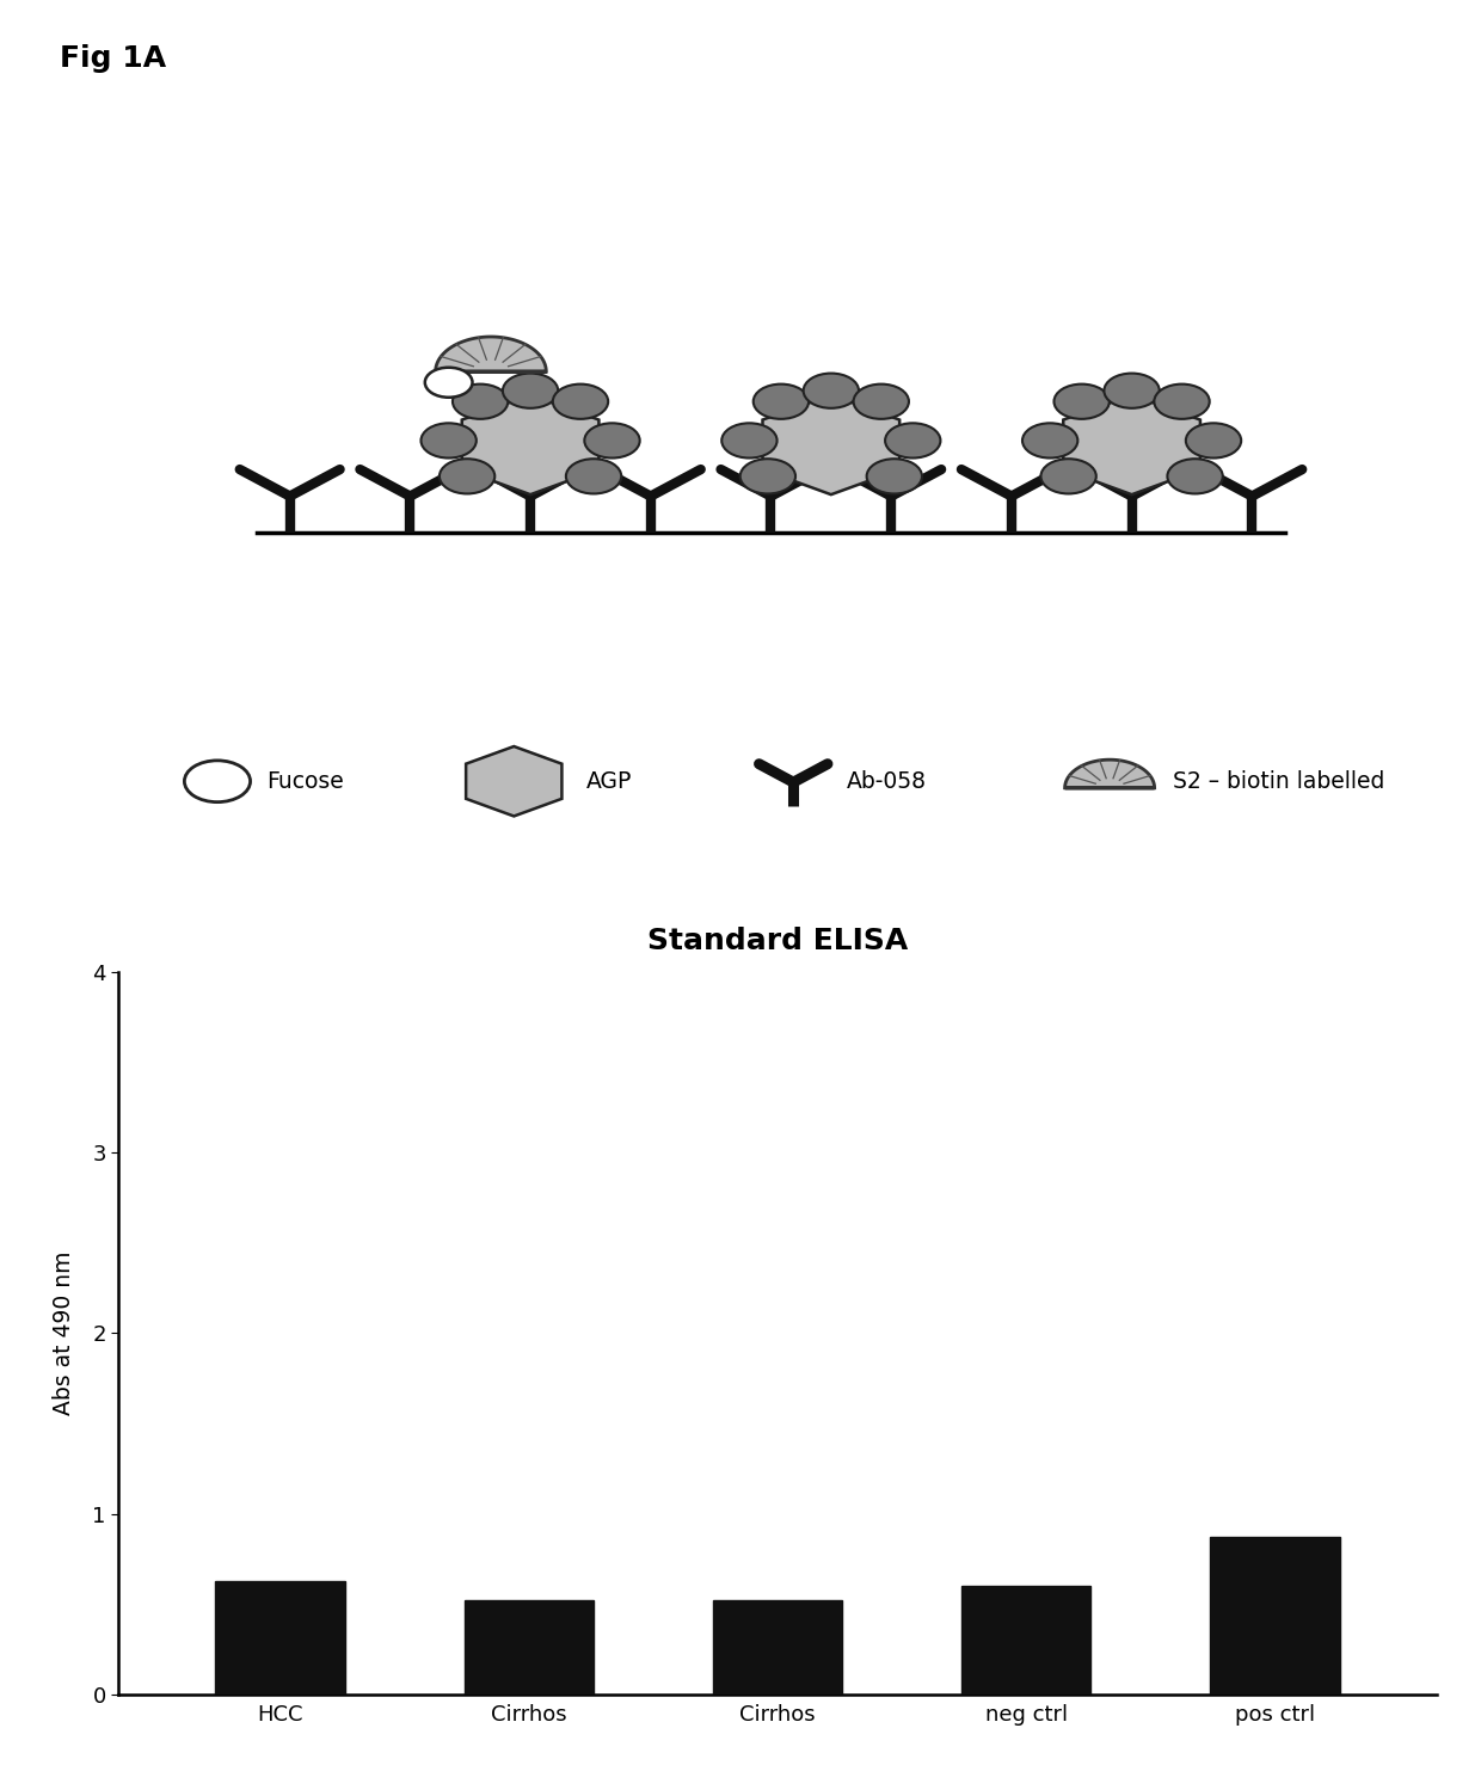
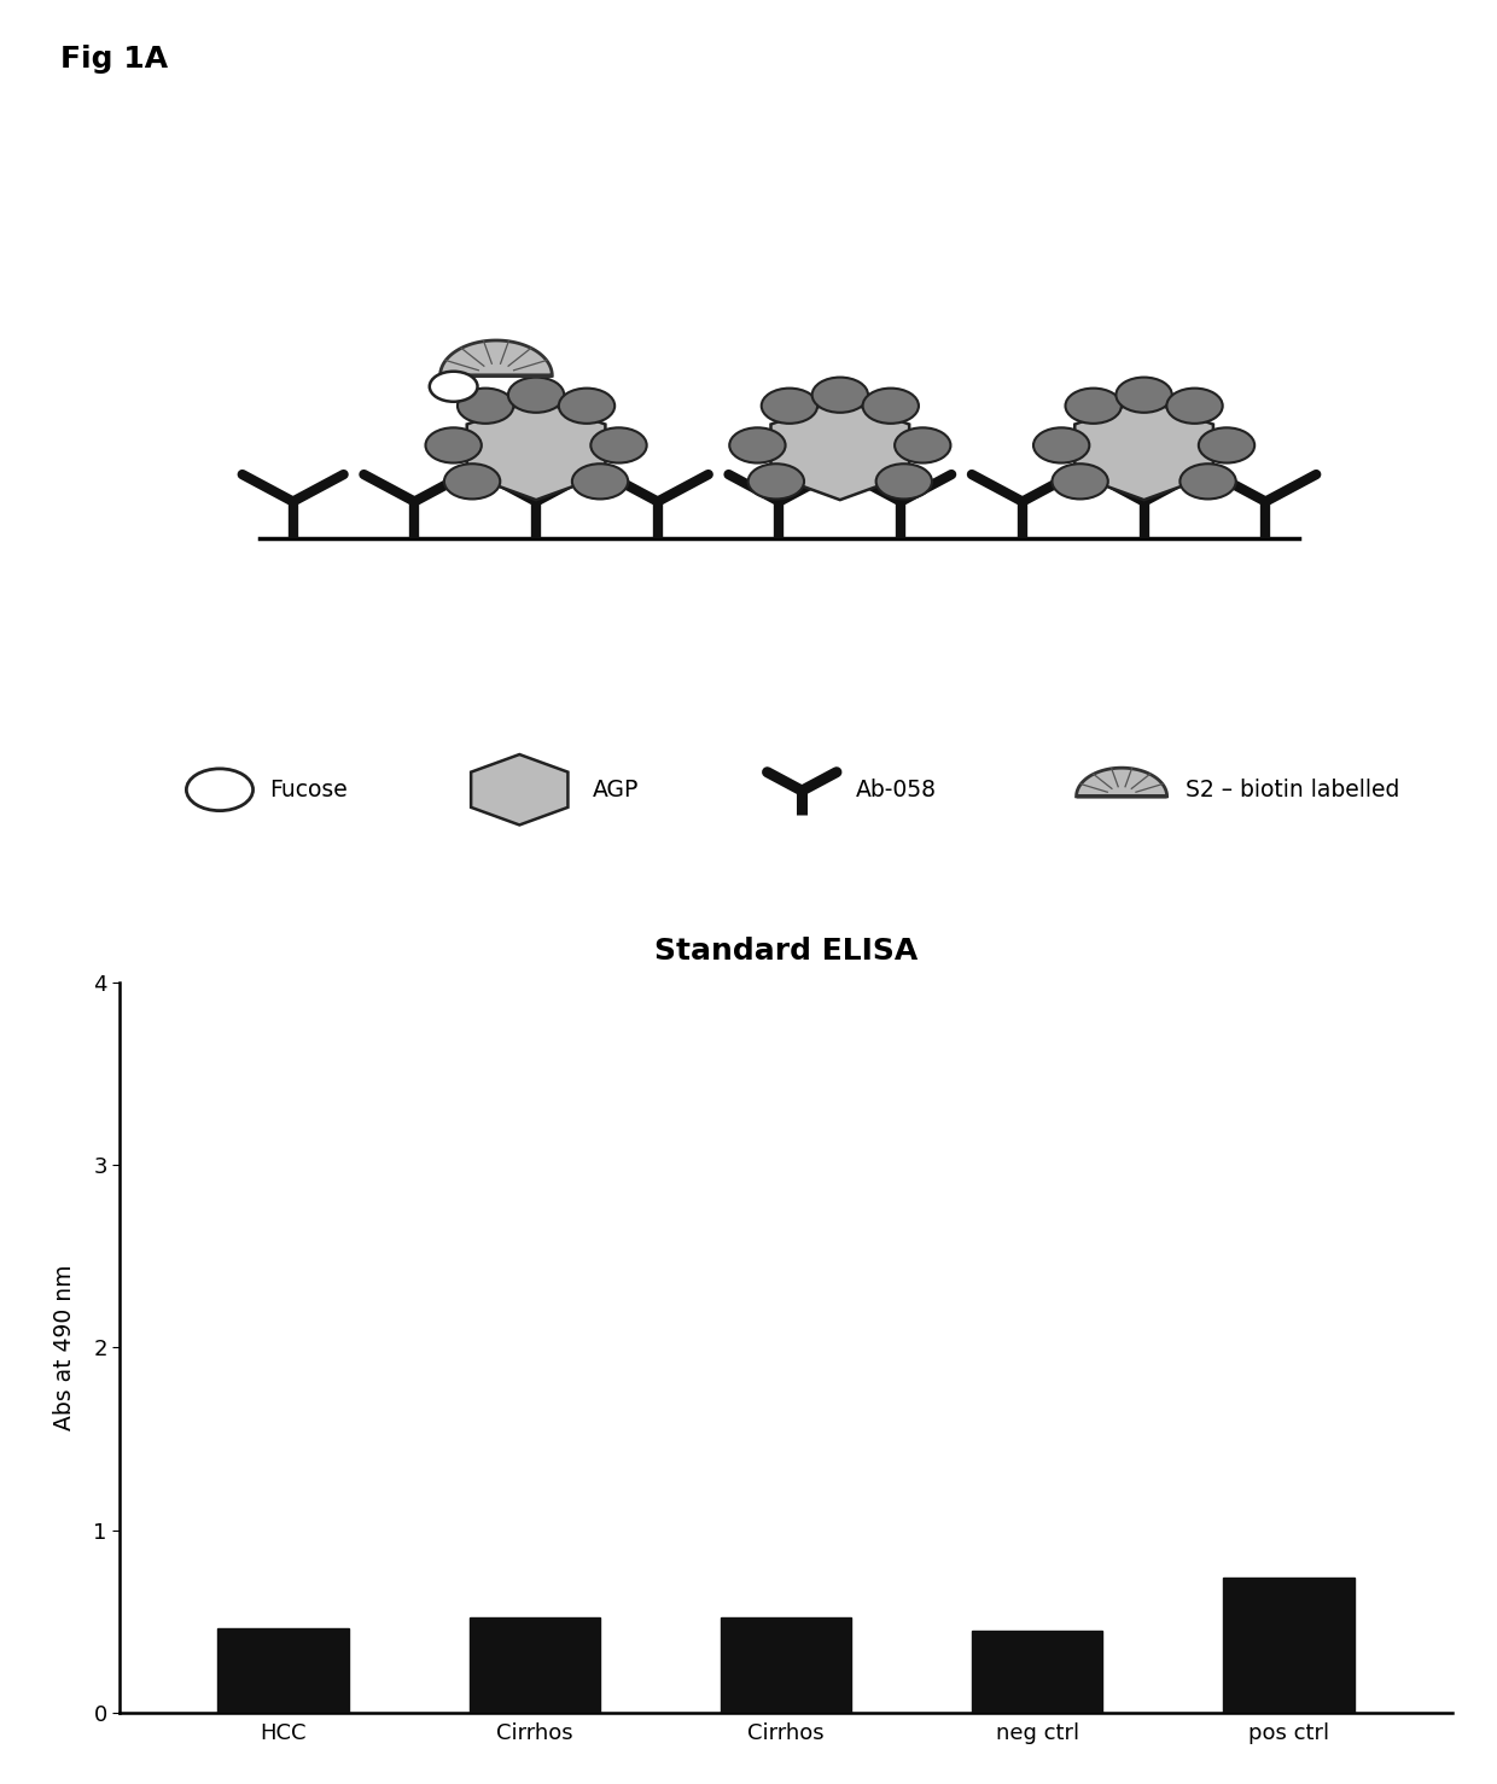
HCC: 0.63 -> 0.46
neg ctrl: 0.60 -> 0.45
pos ctrl: 0.87 -> 0.74
